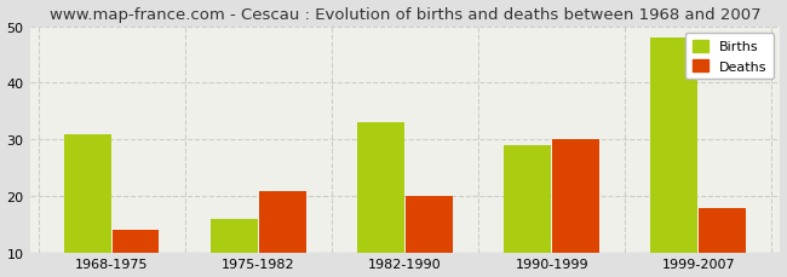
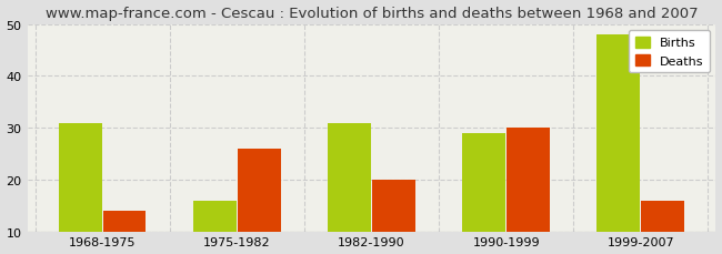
Deaths/1975-1982: 21 -> 26
Births/1982-1990: 33 -> 31
Deaths/1999-2007: 18 -> 16
